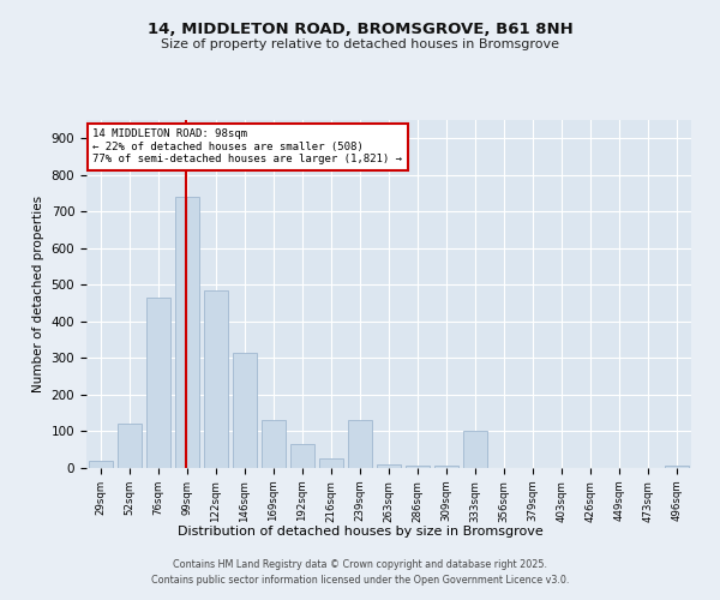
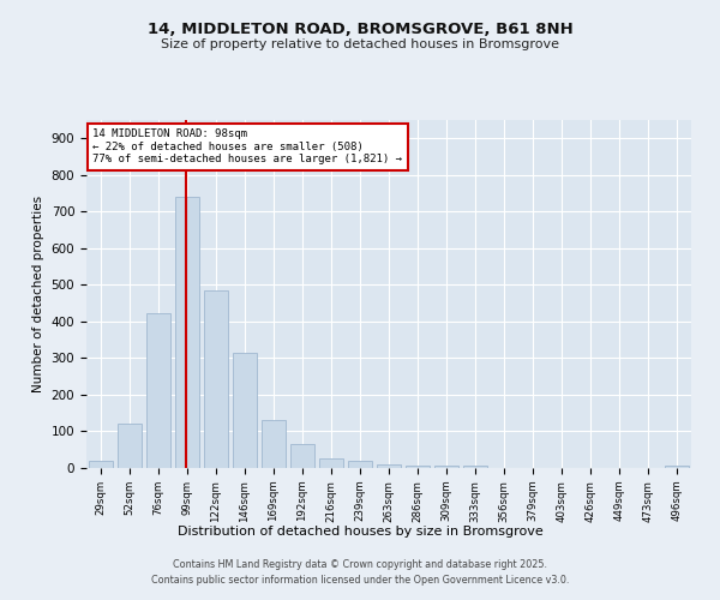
76sqm: 465 -> 422
239sqm: 130 -> 20
333sqm: 100 -> 7
